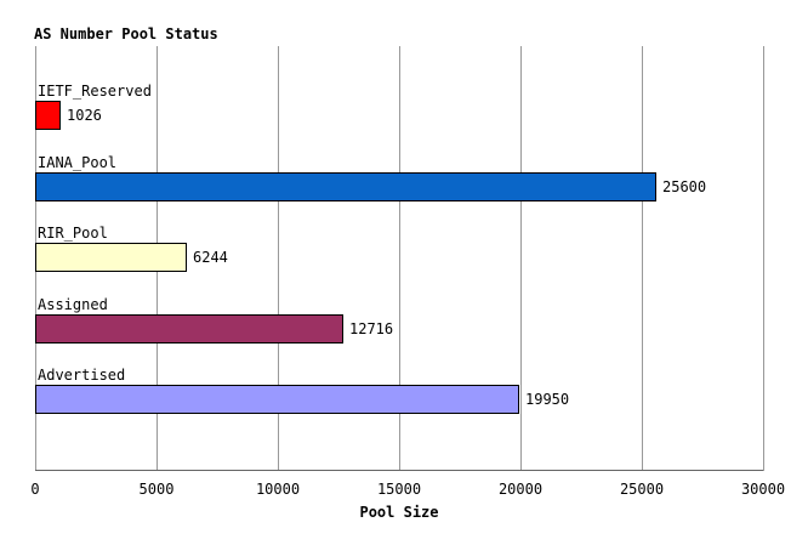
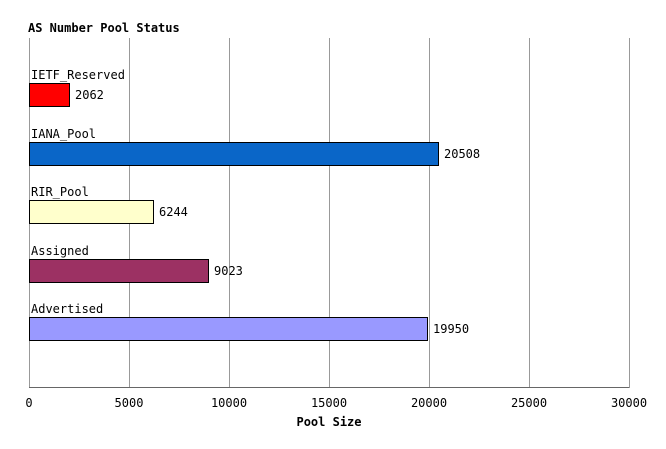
IETF_Reserved: 1026 -> 2062
IANA_Pool: 25600 -> 20508
Assigned: 12716 -> 9023
